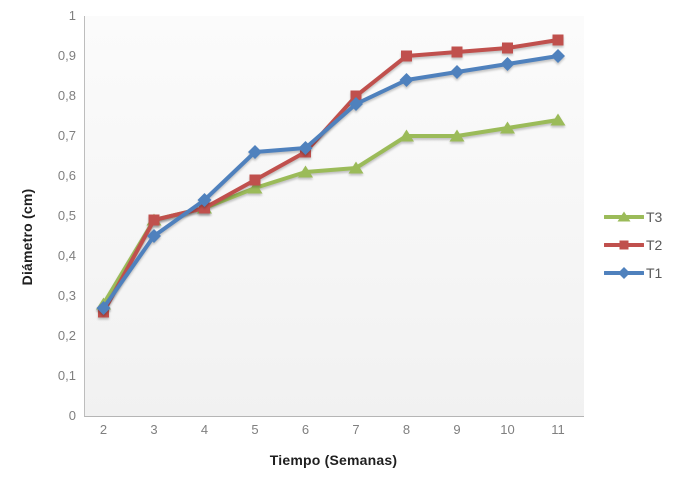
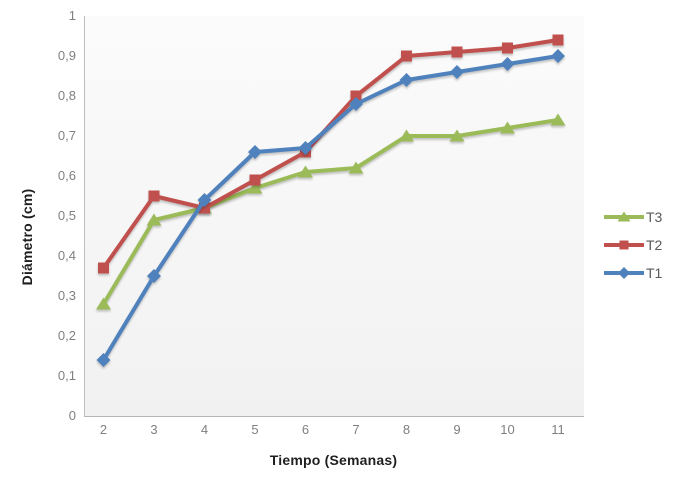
T2/2: 0,26 -> 0,37
T1/2: 0,27 -> 0,14
T2/3: 0,49 -> 0,55
T1/3: 0,45 -> 0,35
